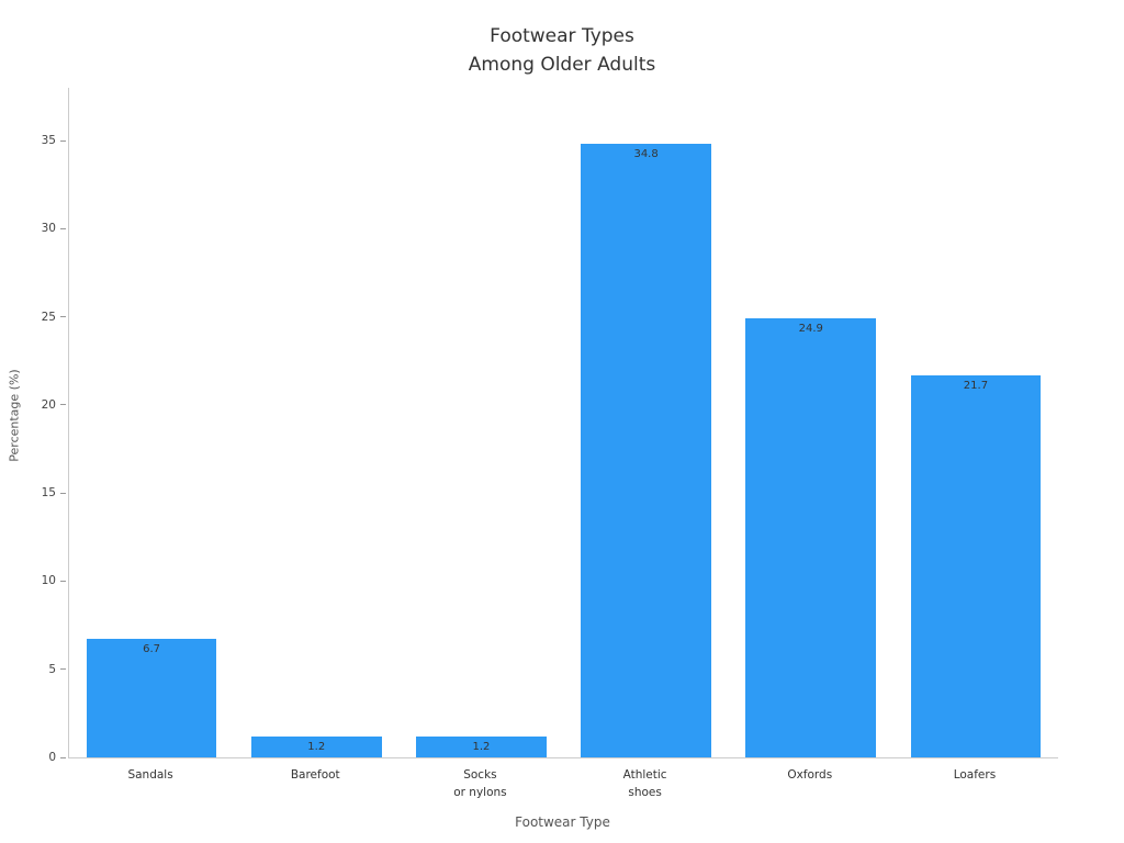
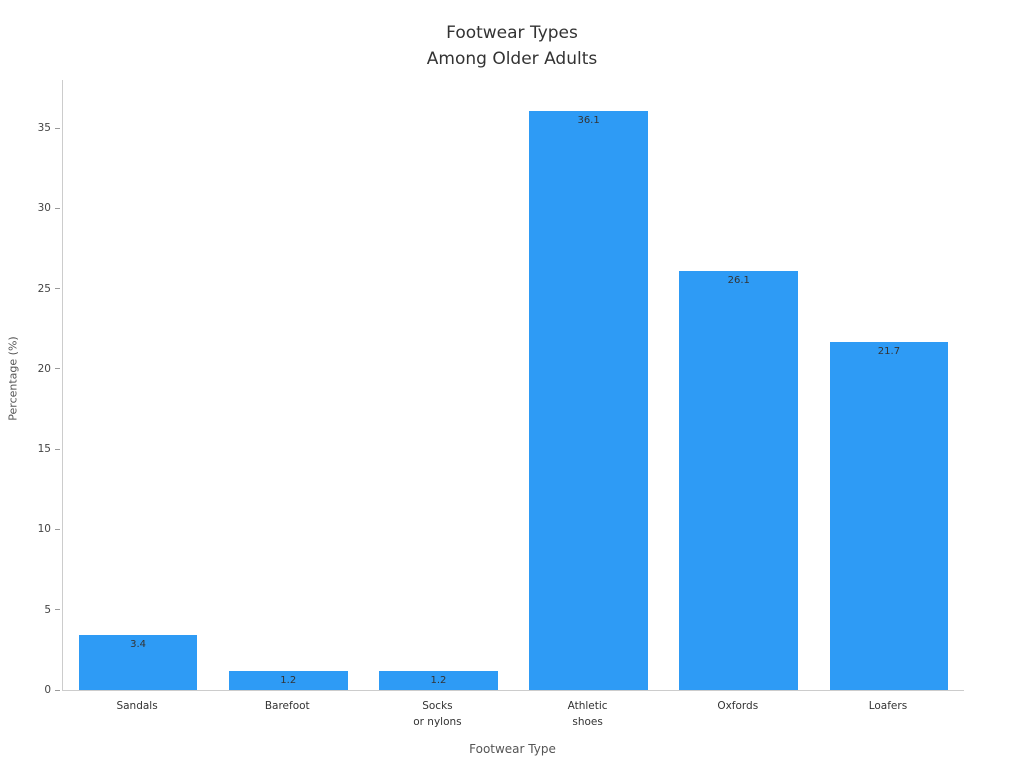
Sandals: 6.7 -> 3.4
Athletic shoes: 34.8 -> 36.1
Oxfords: 24.9 -> 26.1
